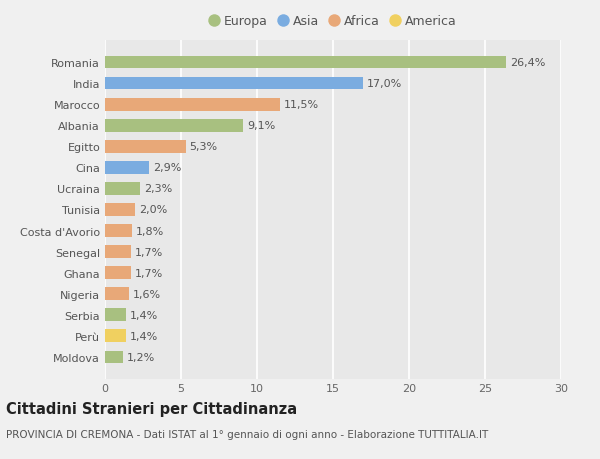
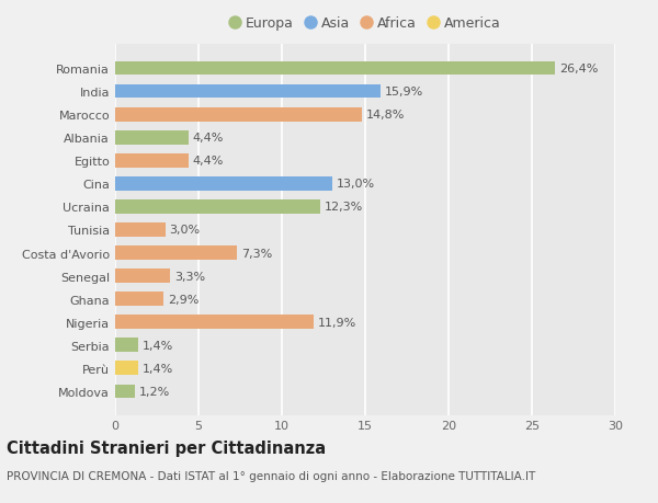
India: 17,0% -> 15,9%
Marocco: 11,5% -> 14,8%
Albania: 9,1% -> 4,4%
Egitto: 5,3% -> 4,4%
Cina: 2,9% -> 13,0%
Ucraina: 2,3% -> 12,3%
Tunisia: 2,0% -> 3,0%
Costa d'Avorio: 1,8% -> 7,3%
Senegal: 1,7% -> 3,3%
Ghana: 1,7% -> 2,9%
Nigeria: 1,6% -> 11,9%
